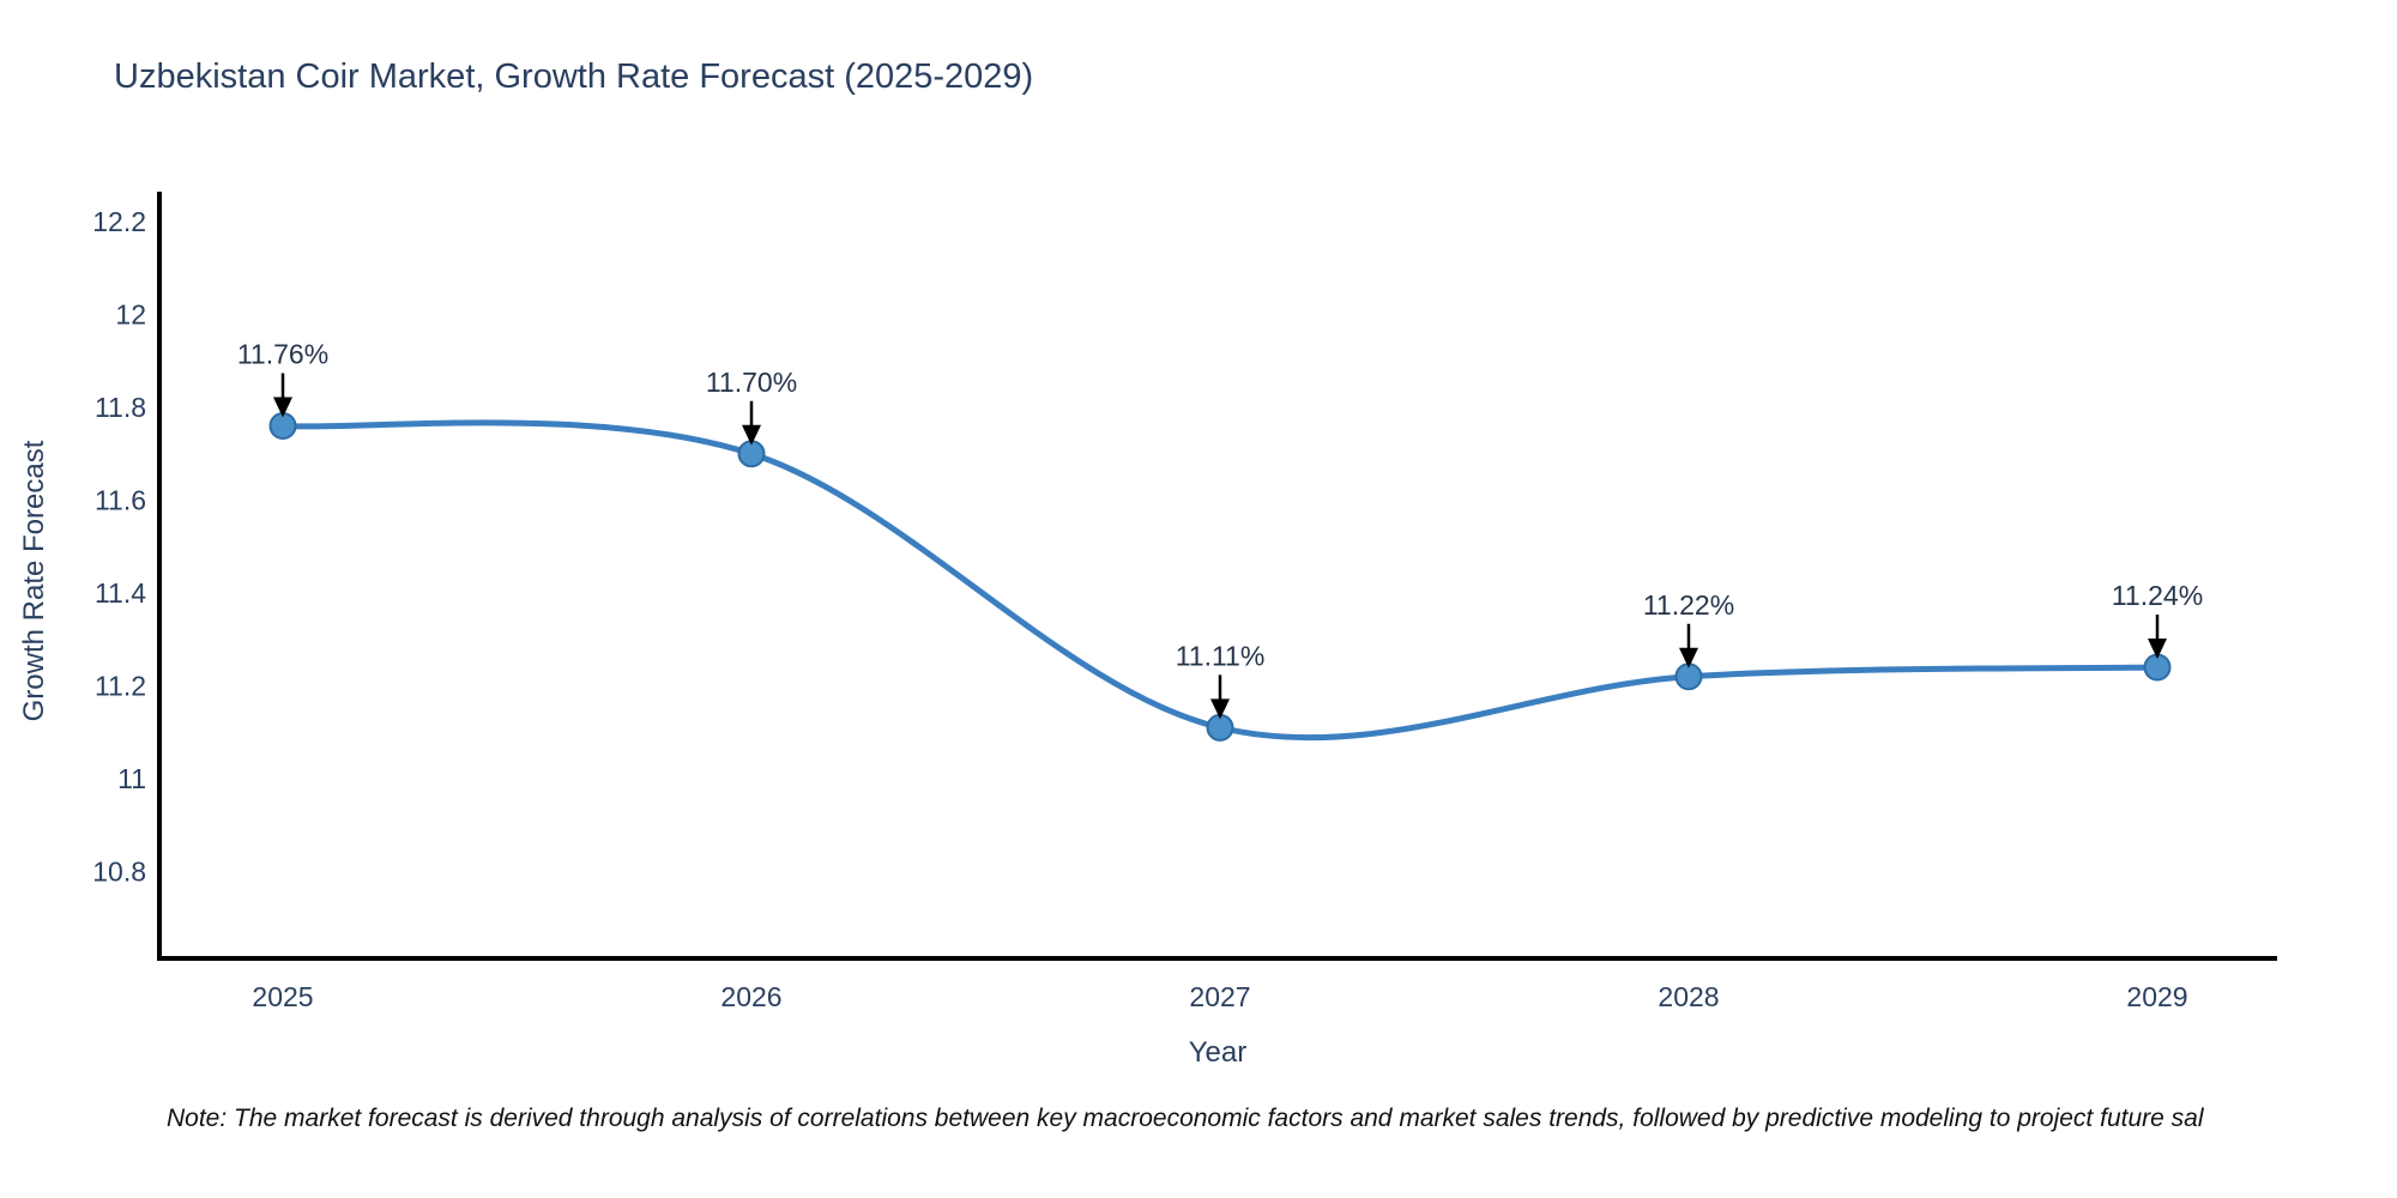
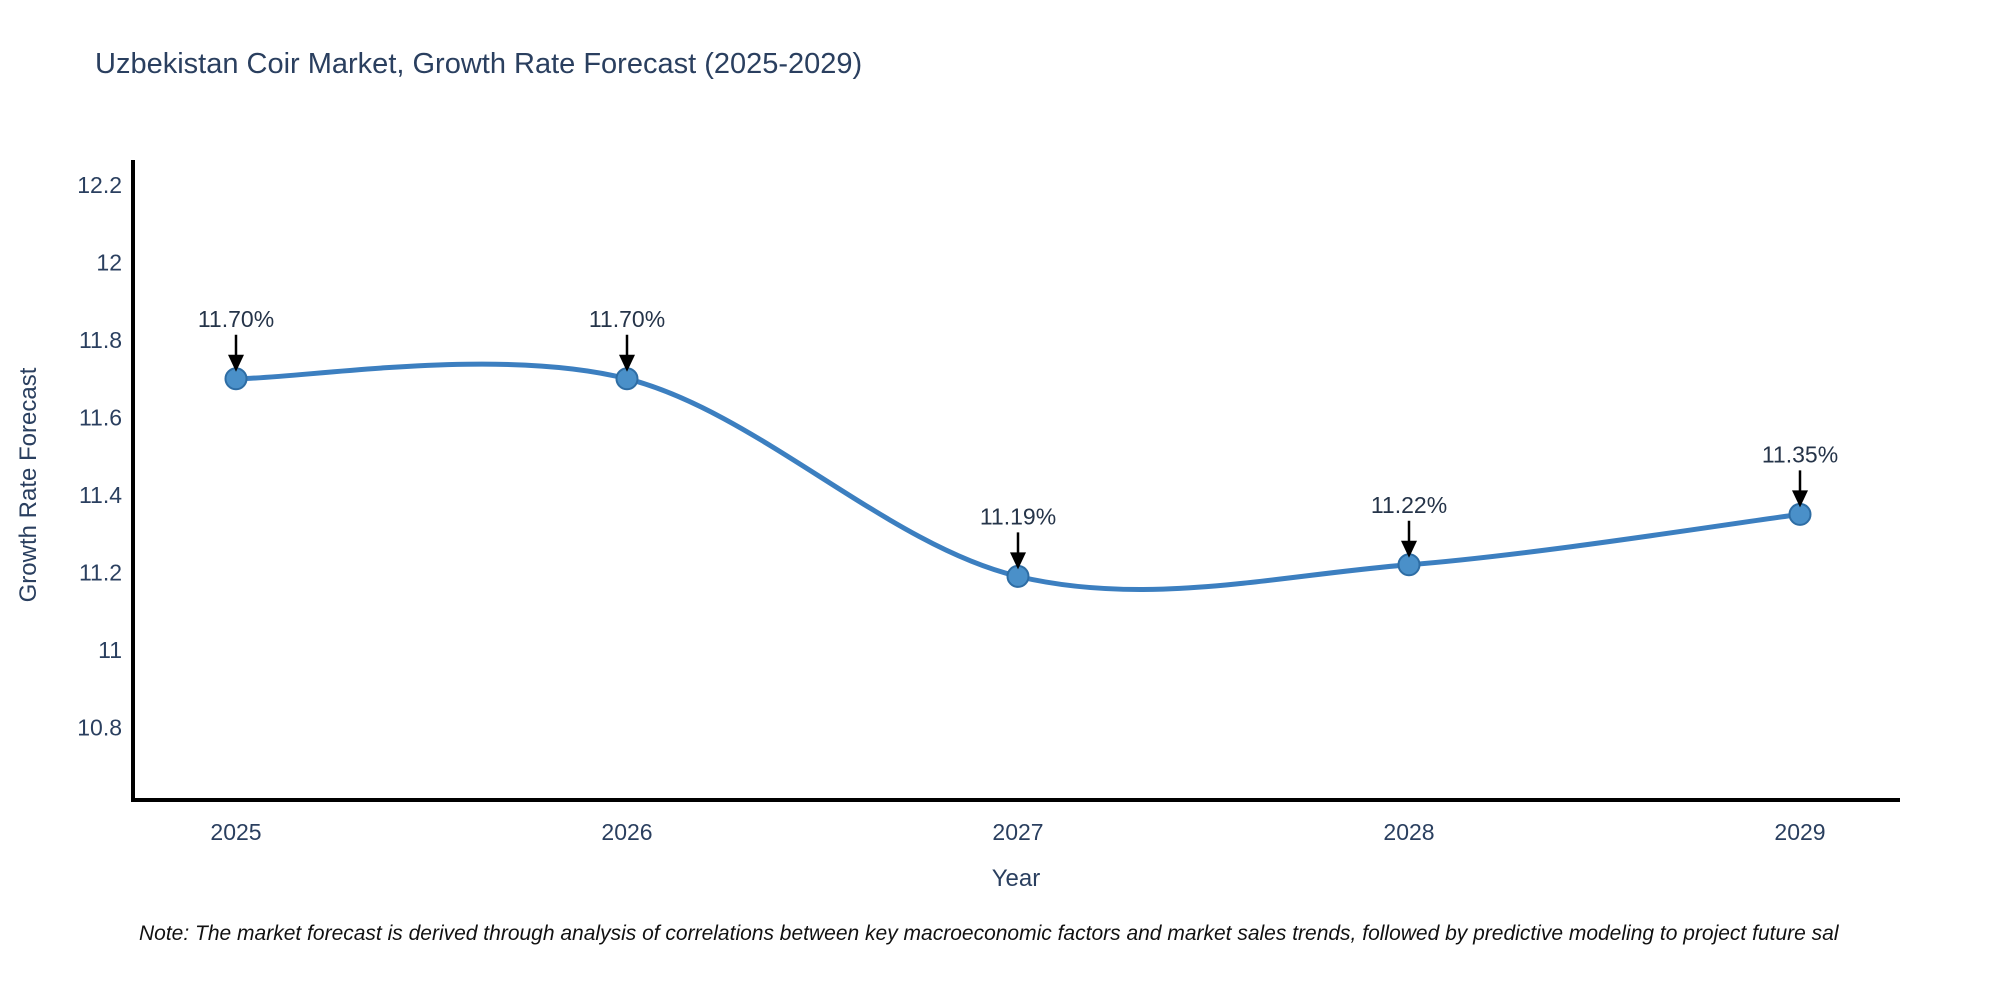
2025: 11.76% -> 11.70%
2027: 11.11% -> 11.19%
2029: 11.24% -> 11.35%
